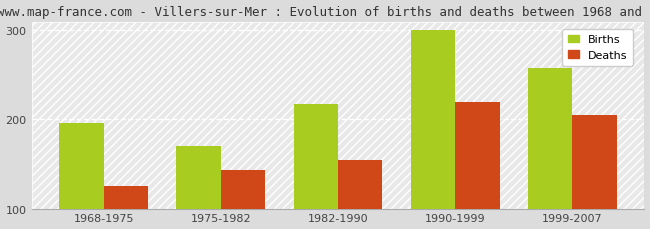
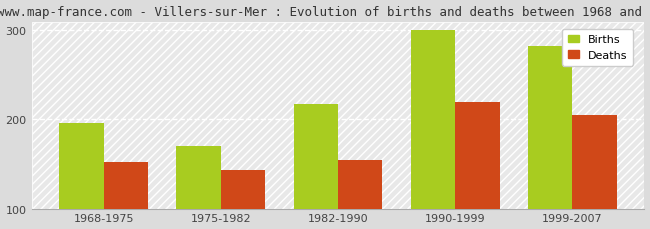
Deaths/1968-1975: 125 -> 152
Births/1999-2007: 258 -> 282
